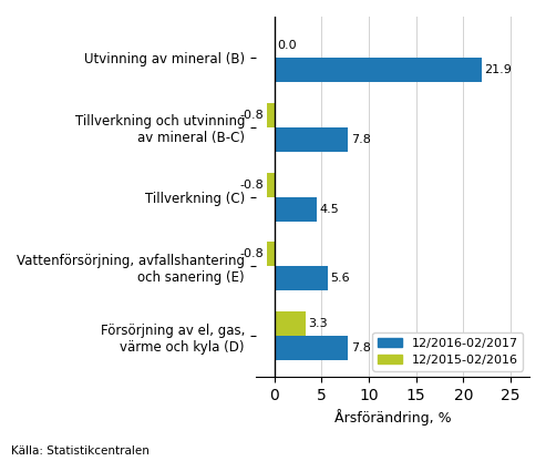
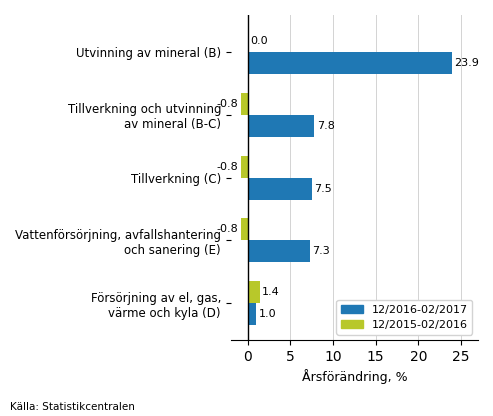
12/2016-02/2017/Utvinning av mineral (B): 21.9 -> 23.9
12/2016-02/2017/Tillverkning (C): 4.5 -> 7.5
12/2016-02/2017/Vattenförsörjning, avfallshantering och sanering (E): 5.6 -> 7.3
12/2015-02/2016/Försörjning av el, gas, värme och kyla (D): 3.3 -> 1.4
12/2016-02/2017/Försörjning av el, gas, värme och kyla (D): 7.8 -> 1.0
